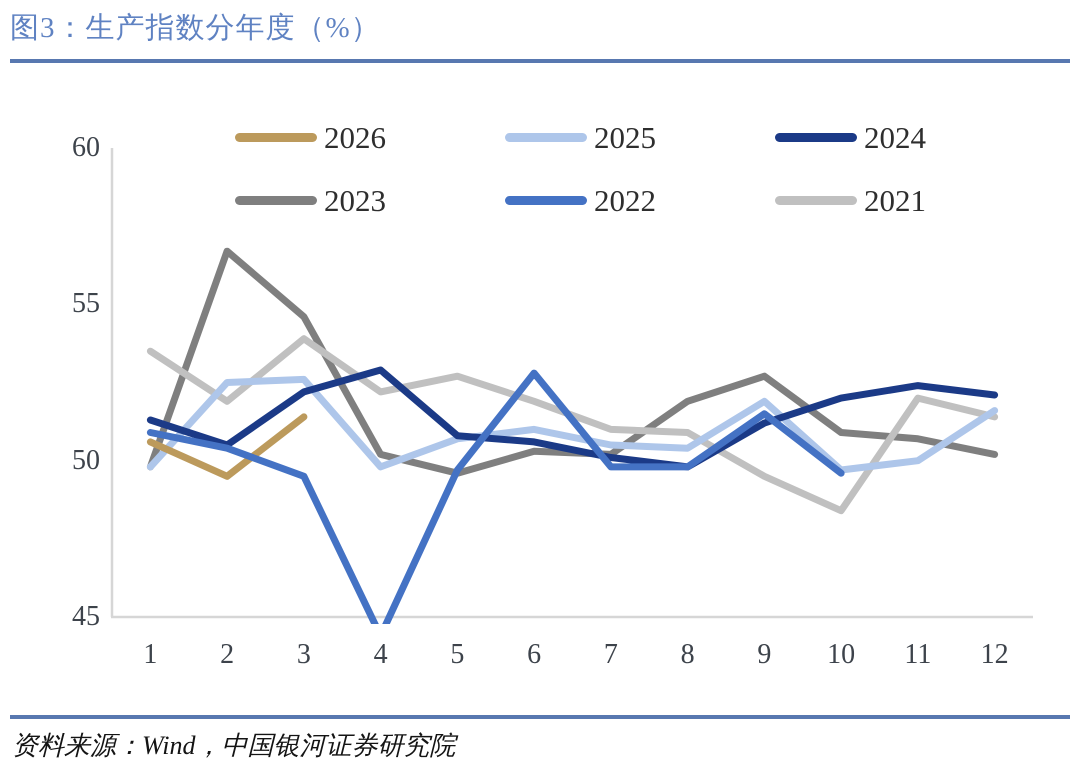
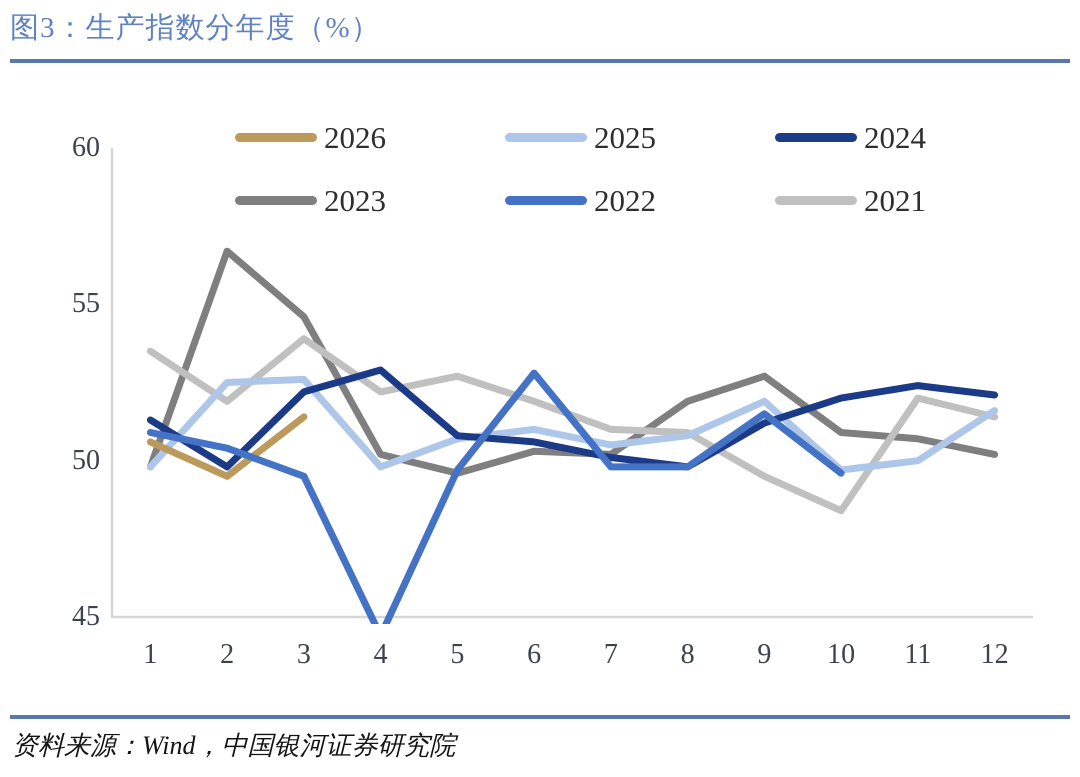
2024/2: 50.5 -> 49.8
2025/8: 50.4 -> 50.8
